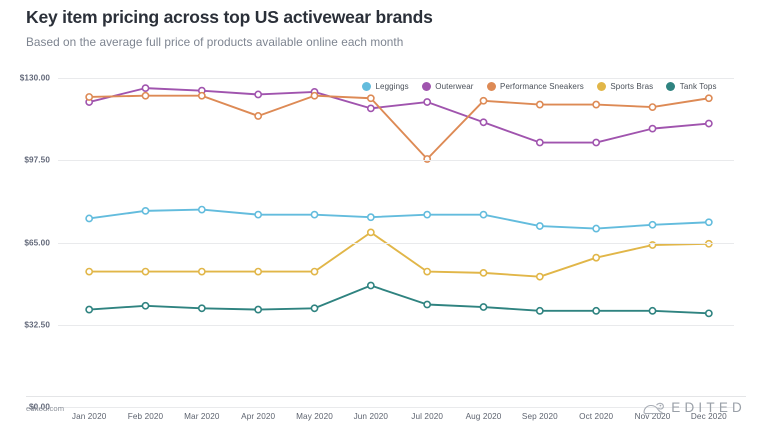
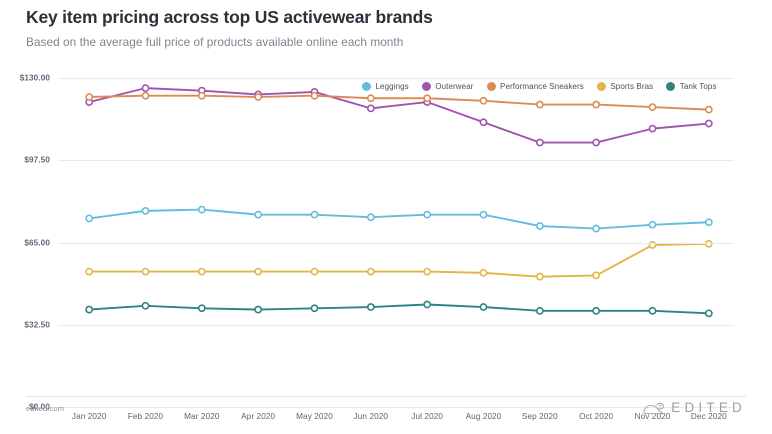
Performance Sneakers/Apr 2020: $115 -> $122
Sports Bras/Jun 2020: $69 -> $54
Tank Tops/Jun 2020: $48 -> $40
Performance Sneakers/Jul 2020: $98 -> $122
Sports Bras/Oct 2020: $59 -> $52
Performance Sneakers/Dec 2020: $122 -> $118
